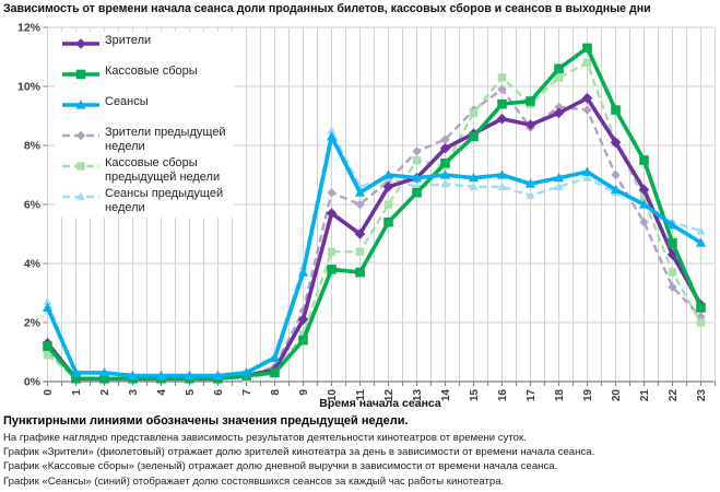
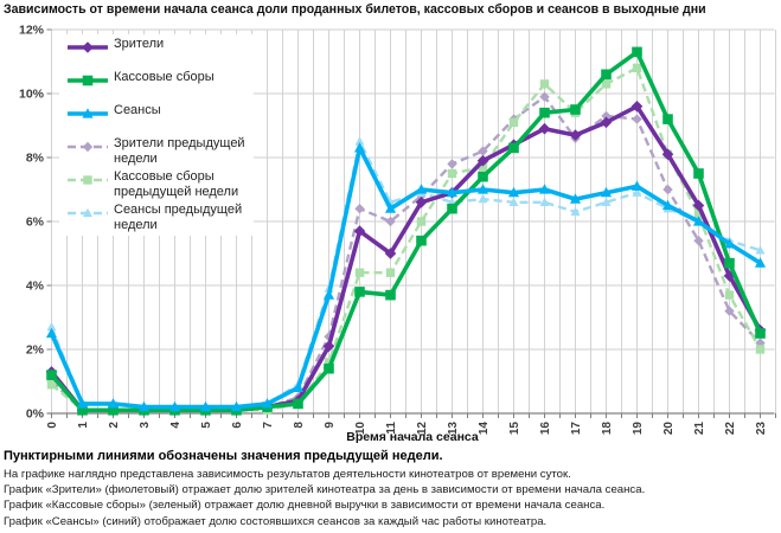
Кассовые сборы предыдущей недели/14: 7.3% -> 7.7%
